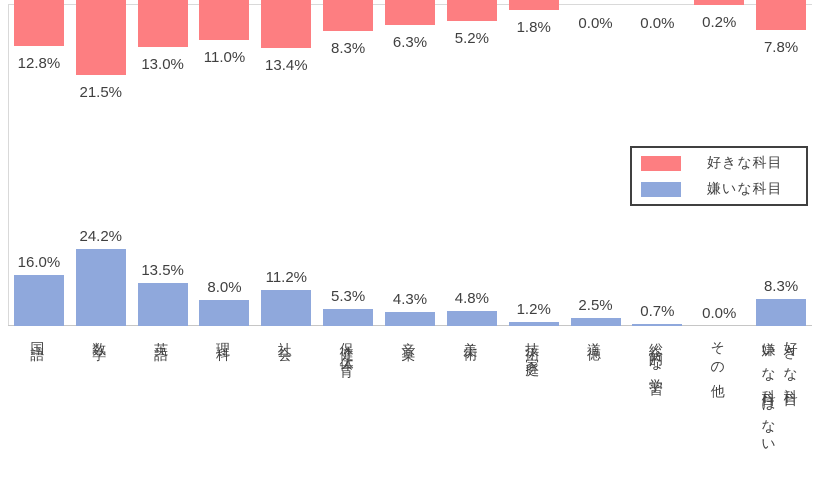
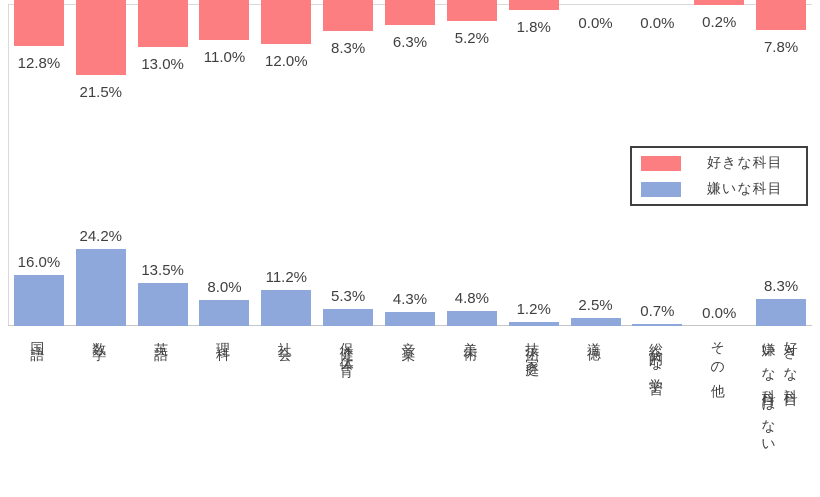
好きな科目/社会: 13.4% -> 12.0%
